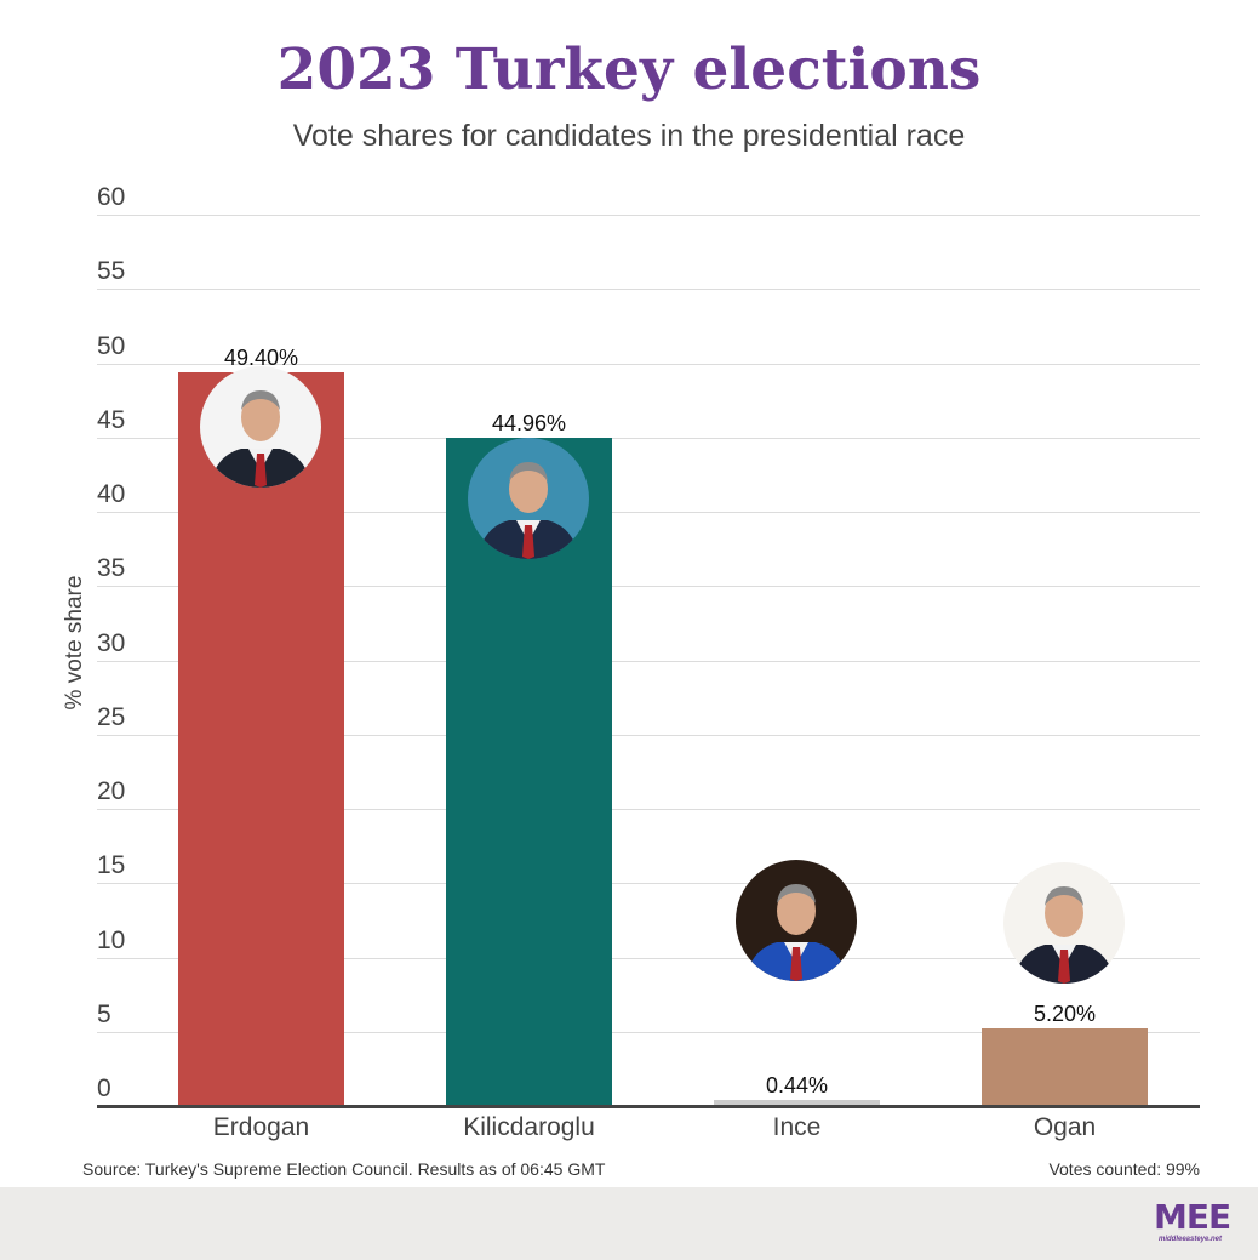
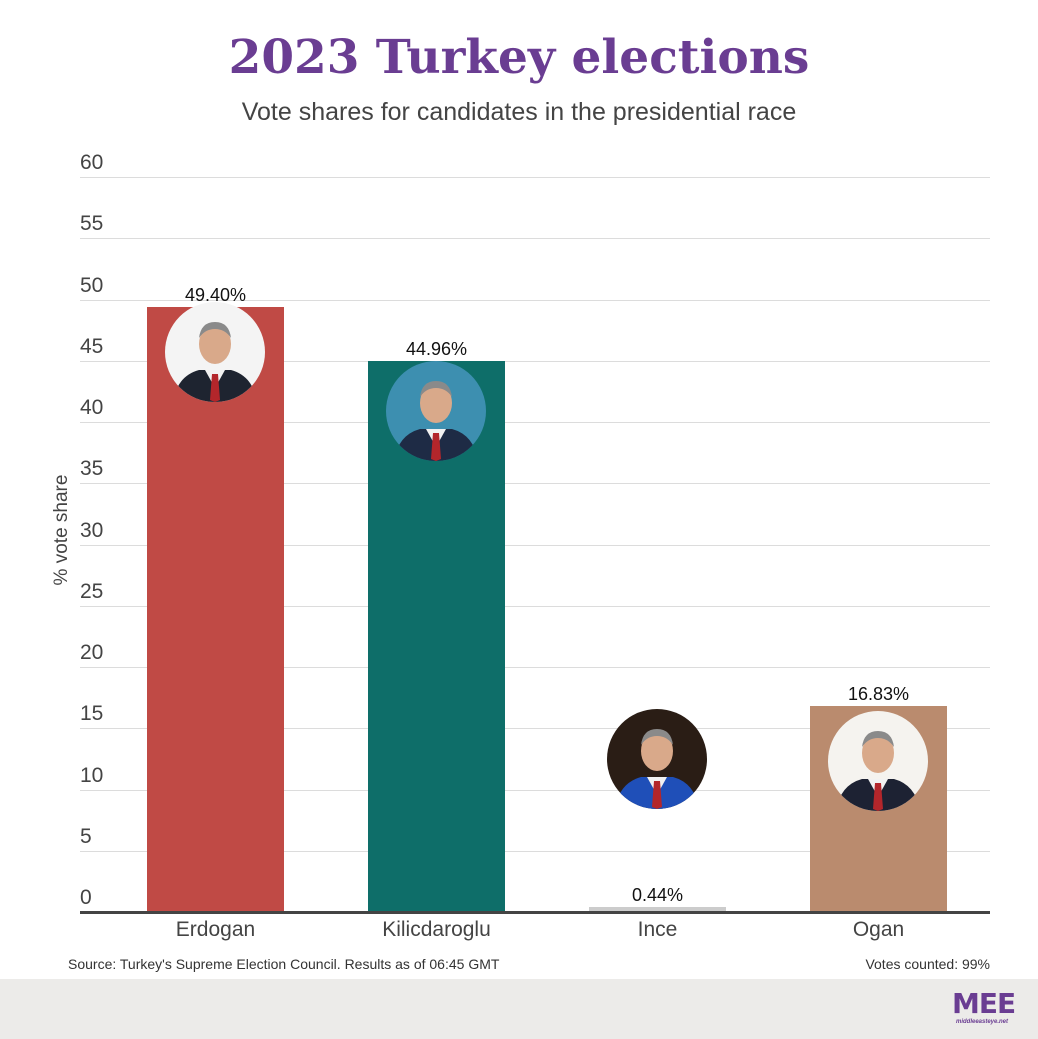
Ogan: 5.20% -> 16.83%
